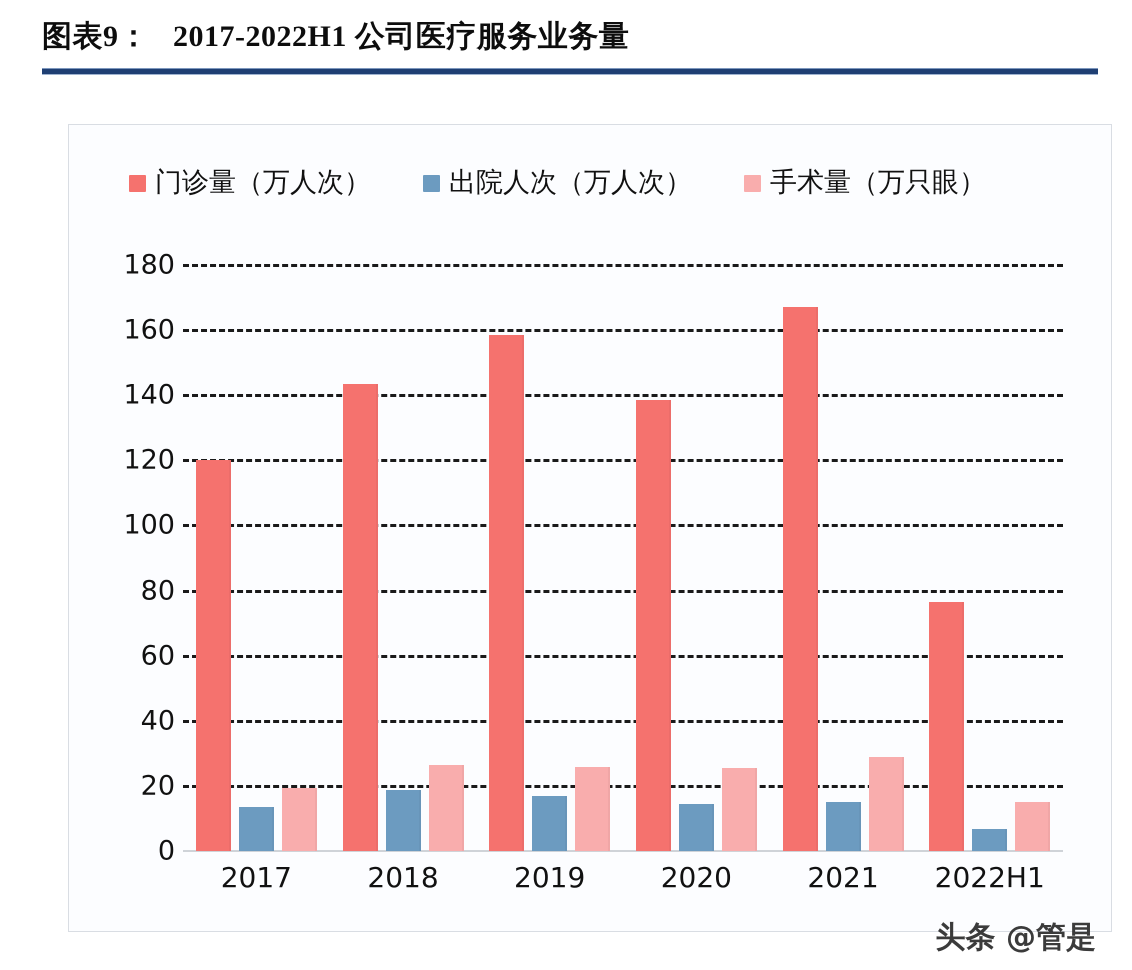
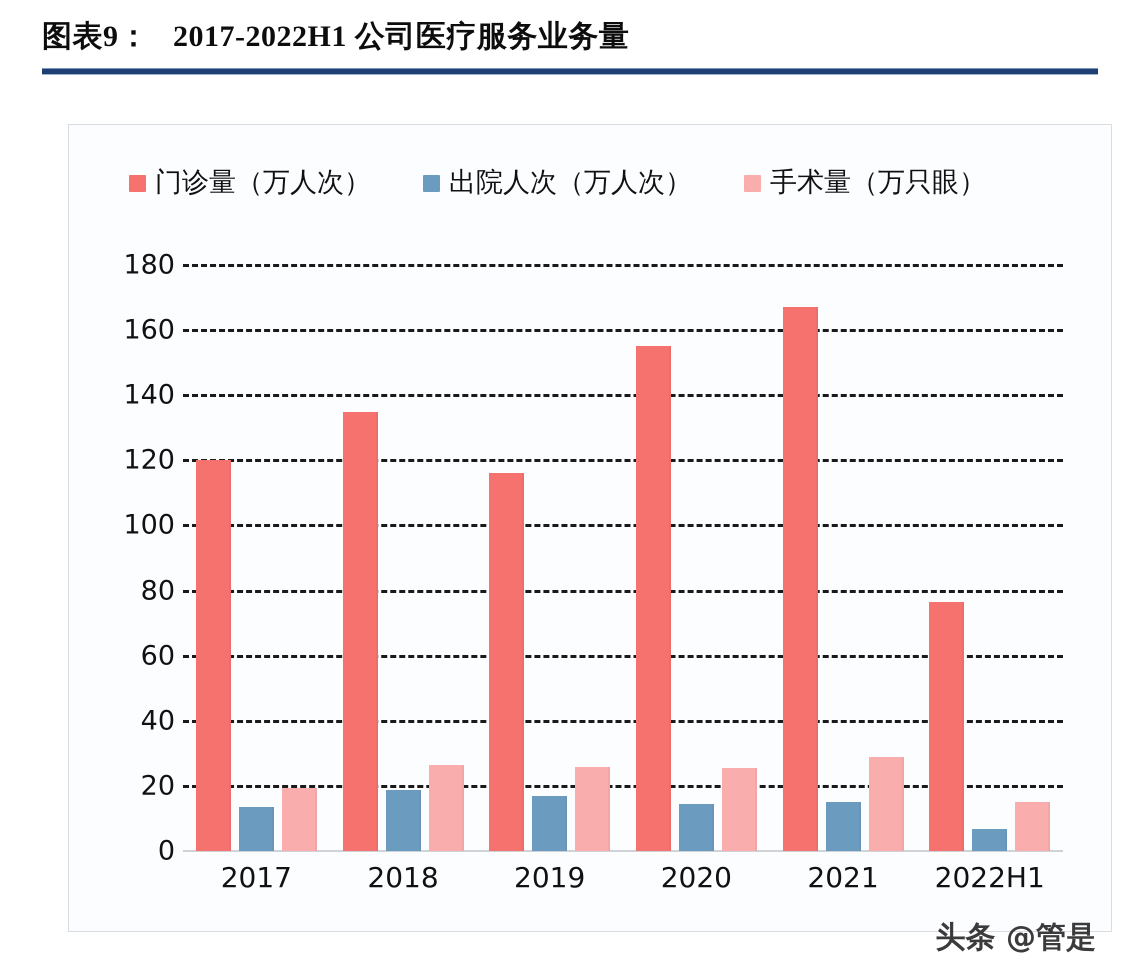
门诊量（万人次）/2018: 144 -> 135
门诊量（万人次）/2019: 158 -> 116
门诊量（万人次）/2020: 138 -> 155
